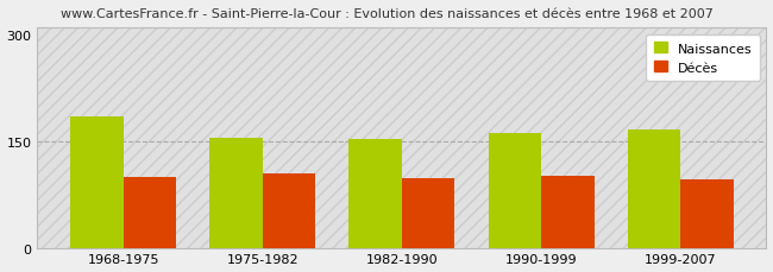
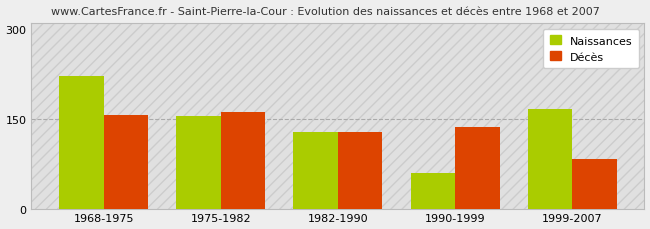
Naissances/1968-1975: 185 -> 222
Décès/1968-1975: 100 -> 156
Décès/1975-1982: 105 -> 162
Naissances/1982-1990: 153 -> 128
Décès/1982-1990: 98 -> 128
Naissances/1990-1999: 162 -> 60
Décès/1990-1999: 102 -> 136
Décès/1999-2007: 96 -> 82
